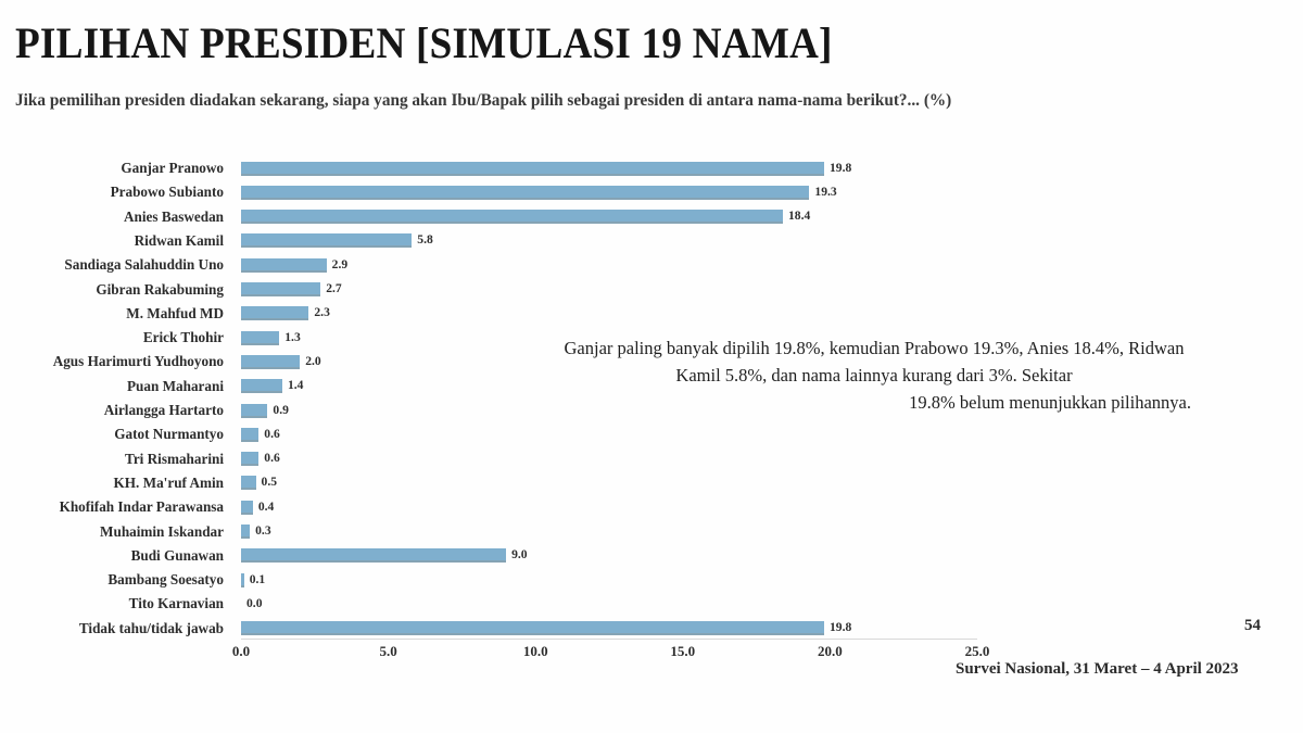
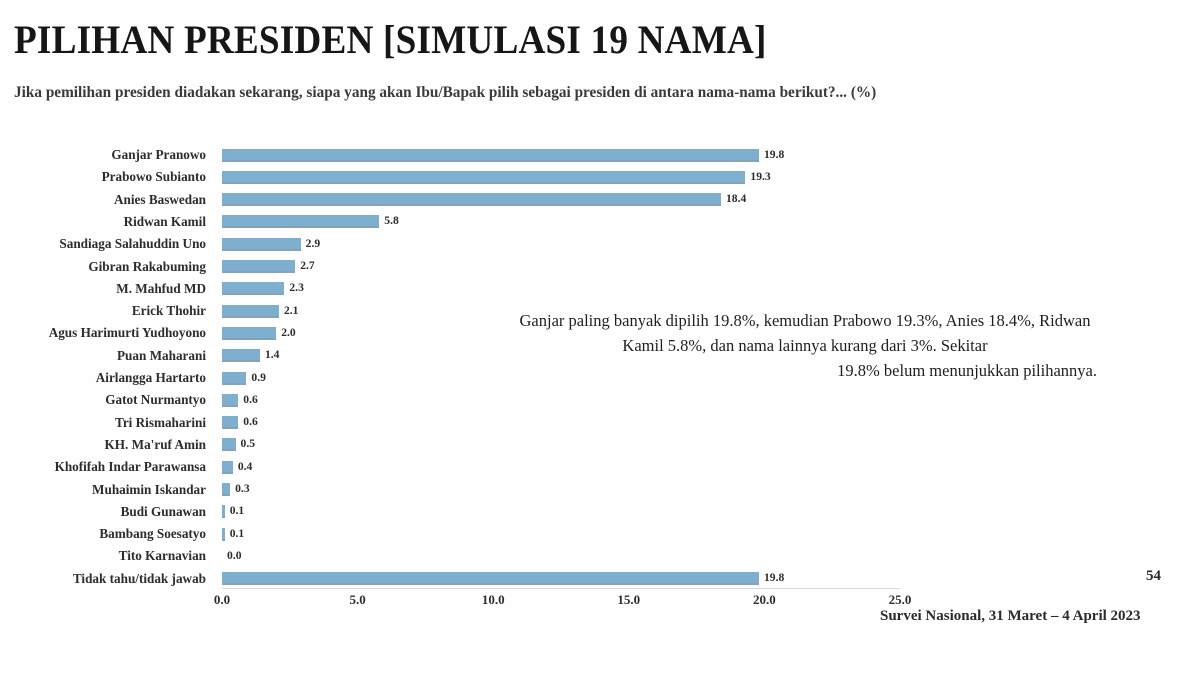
Erick Thohir: 1.3 -> 2.1
Budi Gunawan: 9.0 -> 0.1
